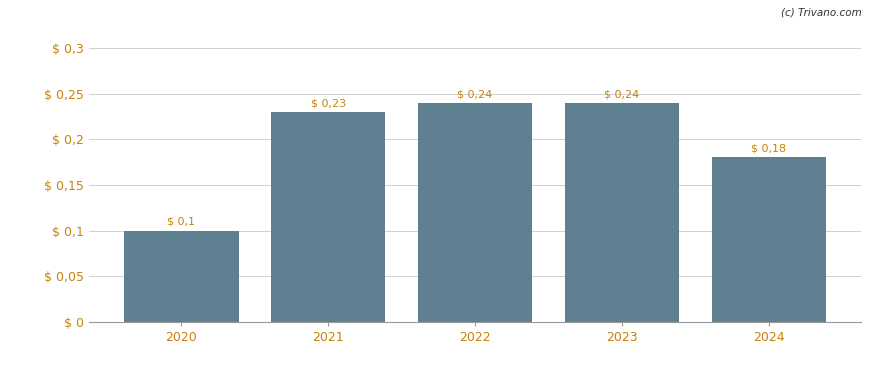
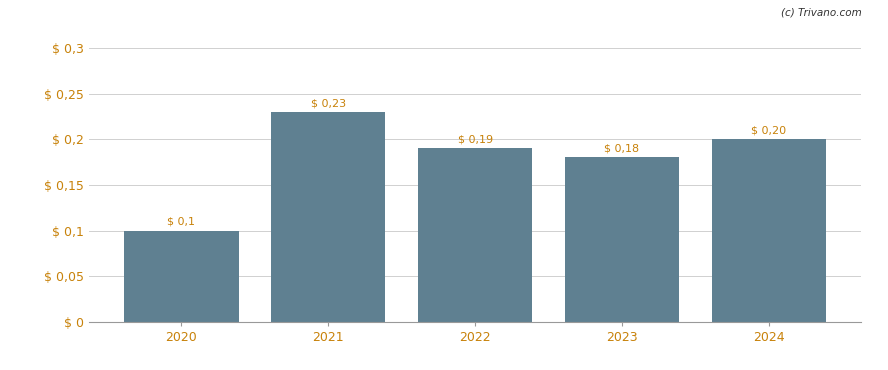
2022: 0,24 -> 0,19
2023: 0,24 -> 0,18
2024: 0,18 -> 0,20
